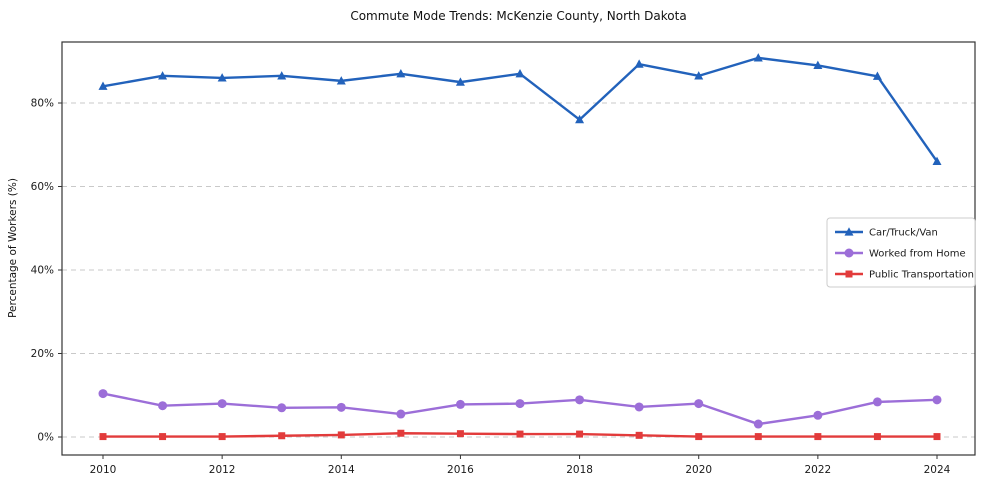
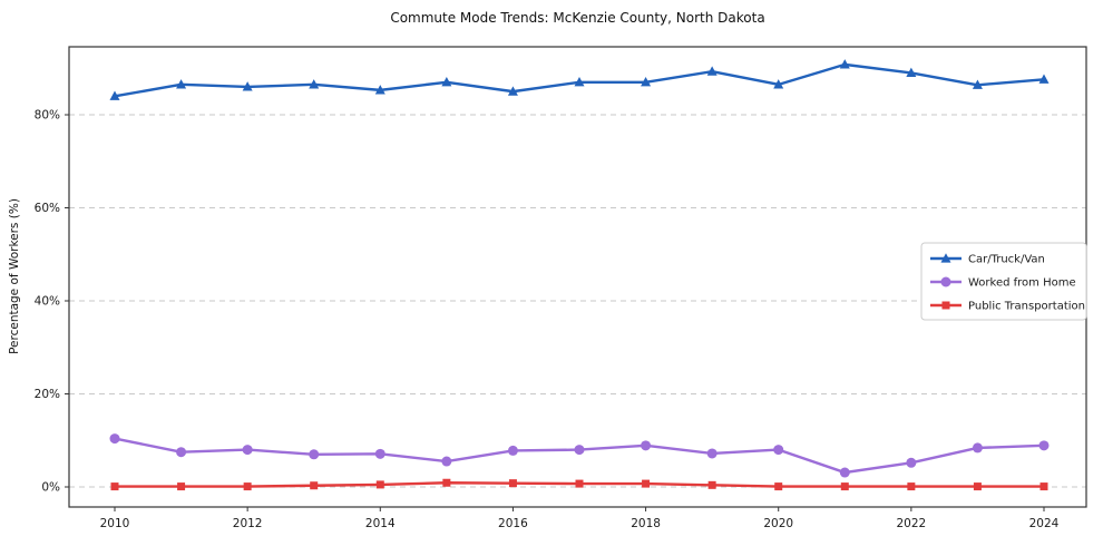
Car/Truck/Van/2018: 76% -> 87%
Car/Truck/Van/2024: 66% -> 88%
